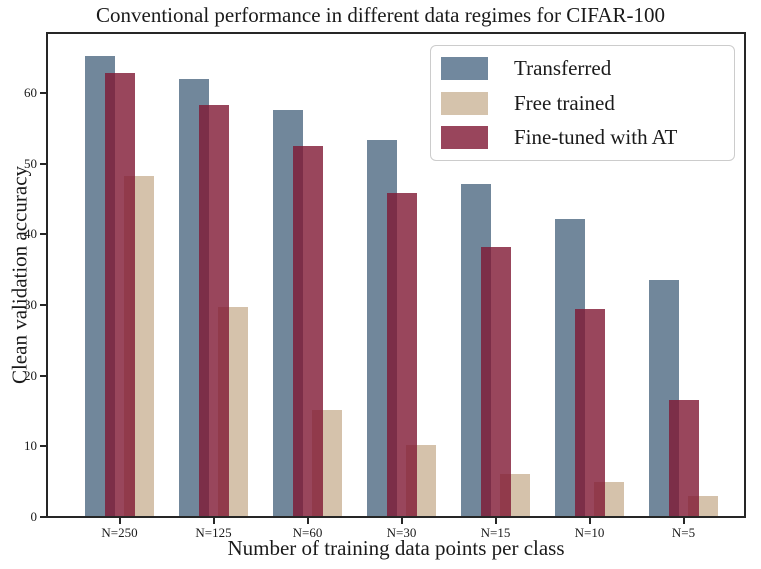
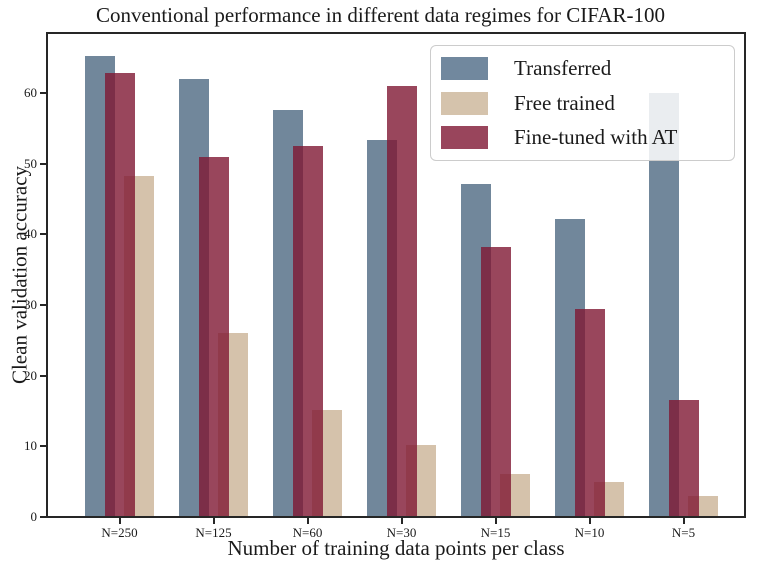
Free trained/N=125: 30 -> 26
Fine-tuned with AT/N=125: 58 -> 51
Fine-tuned with AT/N=30: 46 -> 61
Transferred/N=5: 34 -> 60
